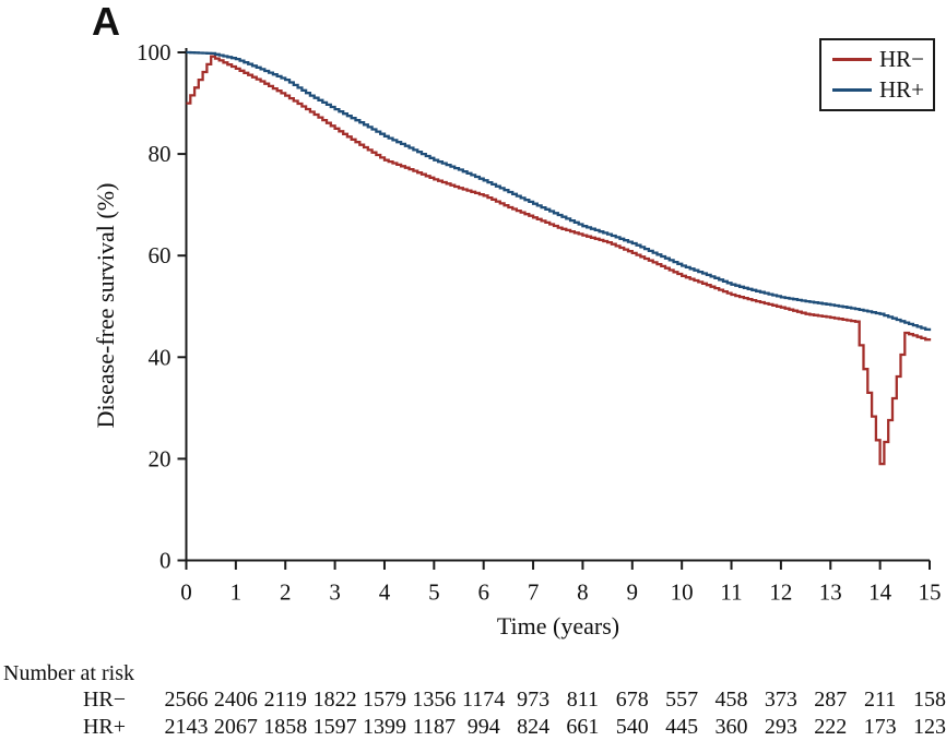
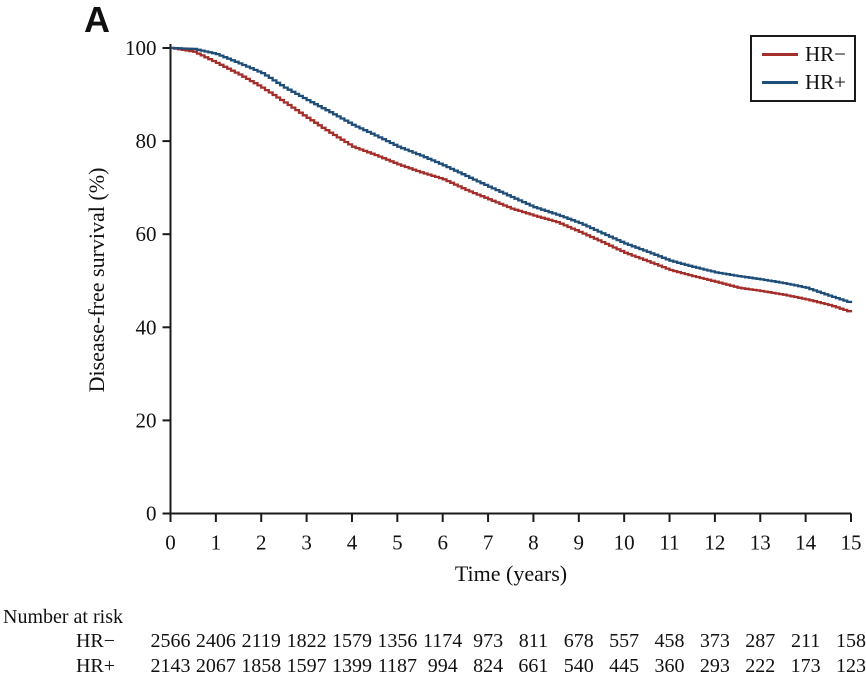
HR−/0: 90 -> 100
HR−/14: 19 -> 46
